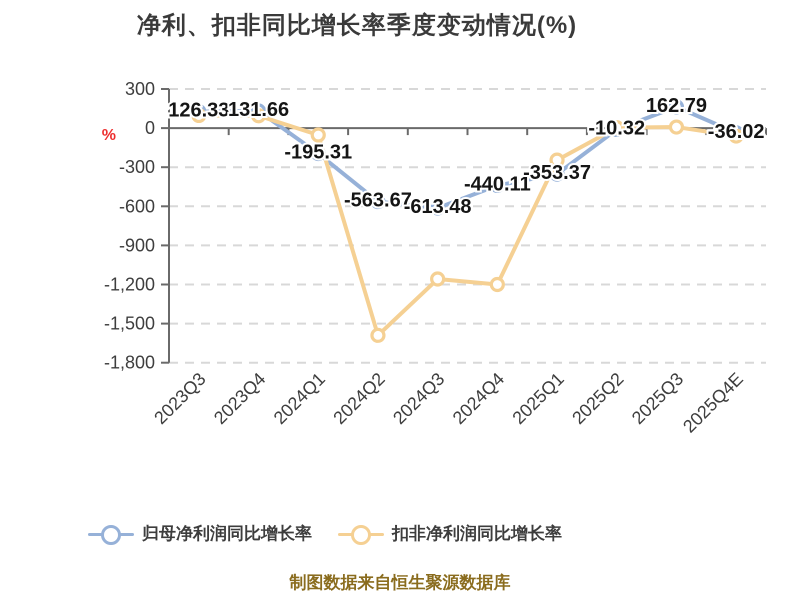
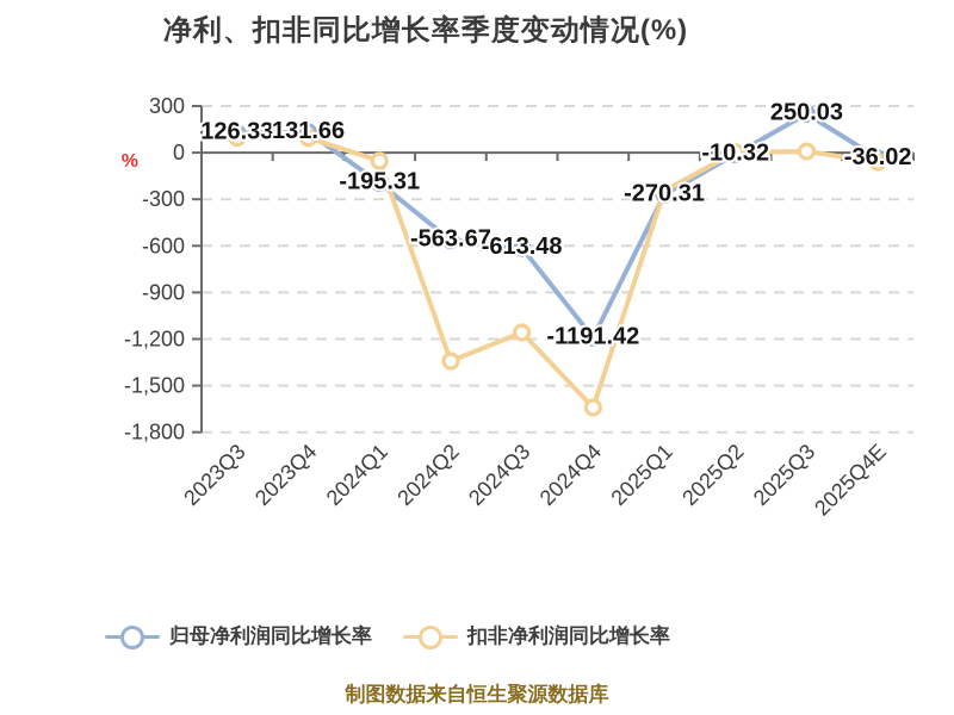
扣非净利润同比增长率/2024Q2: -1590 -> -1340
归母净利润同比增长率/2024Q4: -440.11 -> -1191.42
扣非净利润同比增长率/2024Q4: -1200 -> -1640
归母净利润同比增长率/2025Q1: -353.37 -> -270.31
归母净利润同比增长率/2025Q3: 162.79 -> 250.03
